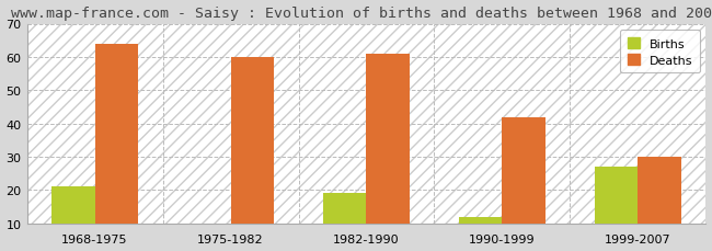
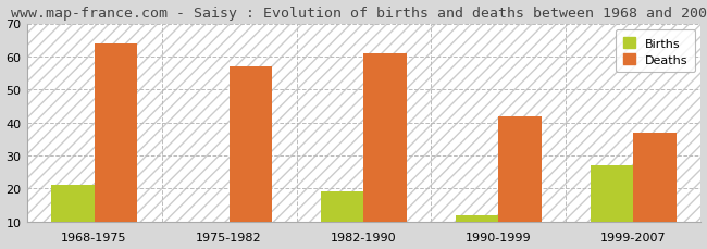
Deaths/1975-1982: 60 -> 57
Deaths/1999-2007: 30 -> 37
